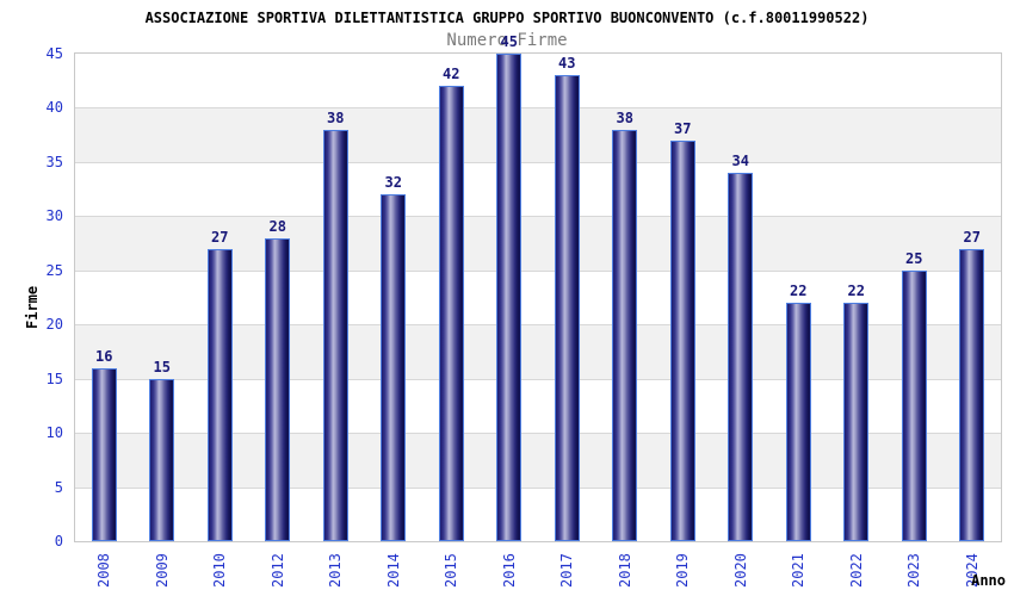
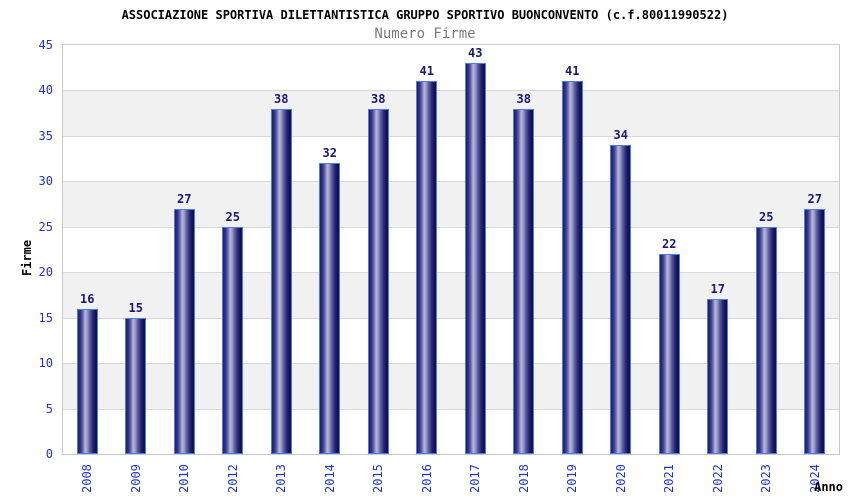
2012: 28 -> 25
2015: 42 -> 38
2016: 45 -> 41
2019: 37 -> 41
2022: 22 -> 17
